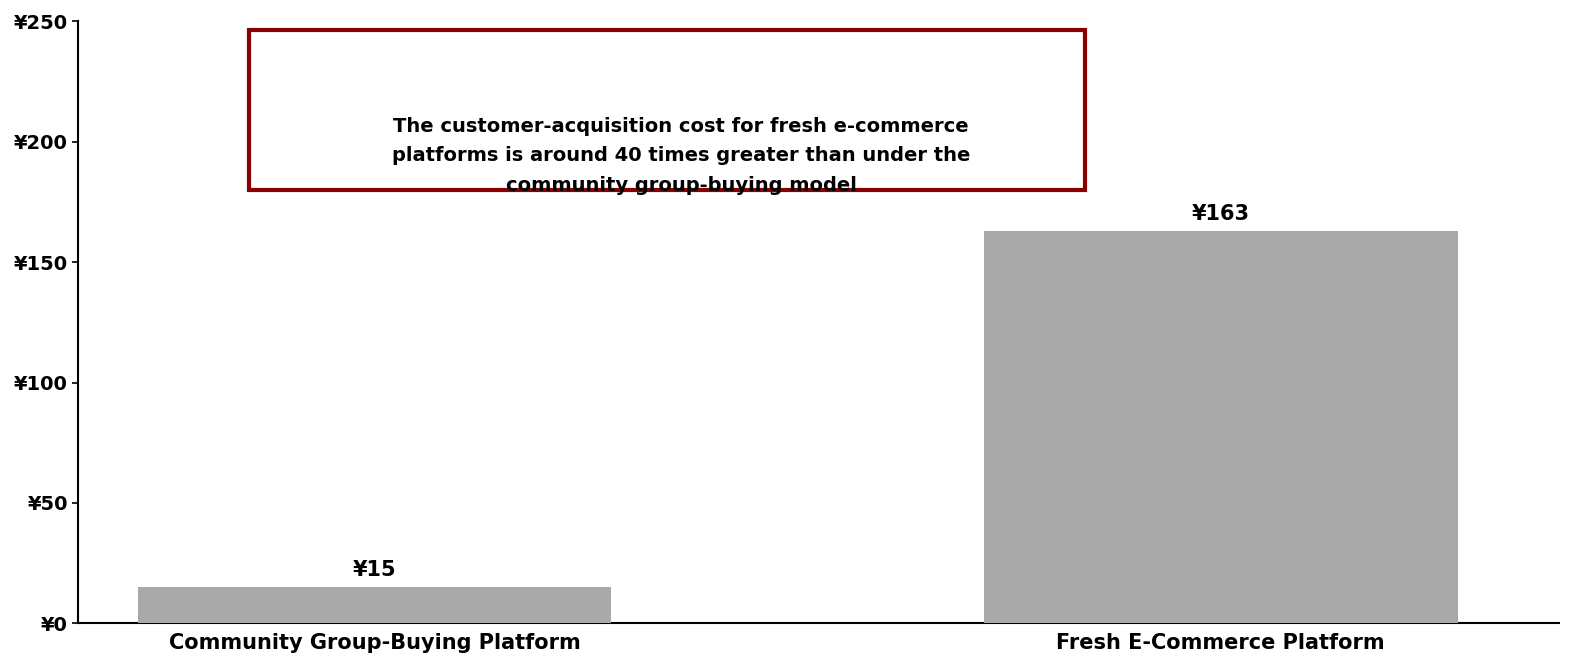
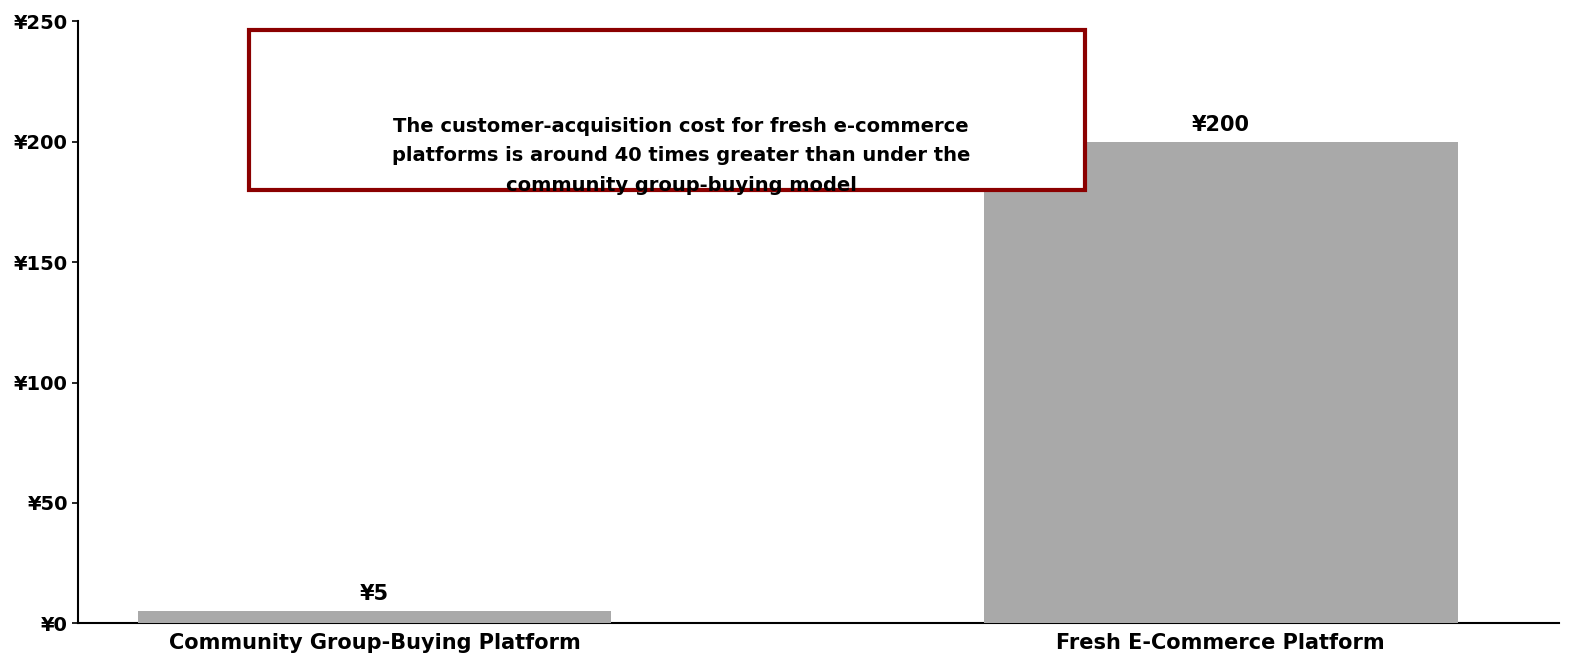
Community Group-Buying Platform: ¥15 -> ¥5
Fresh E-Commerce Platform: ¥163 -> ¥200
